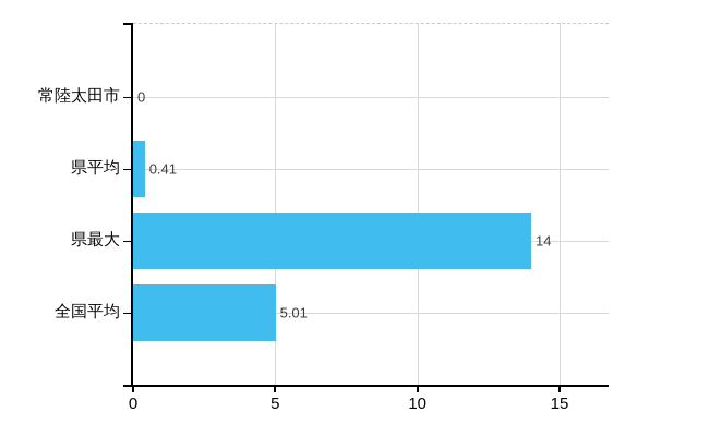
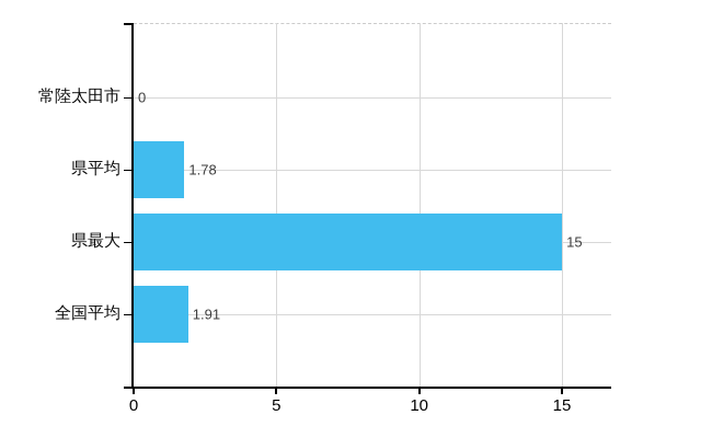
県平均: 0.41 -> 1.78
県最大: 14 -> 15
全国平均: 5.01 -> 1.91
